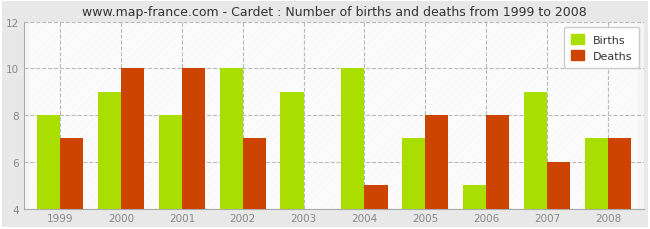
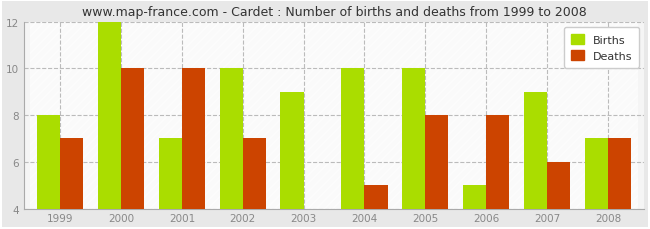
Births/2000: 9 -> 12
Births/2001: 8 -> 7
Births/2005: 7 -> 10
